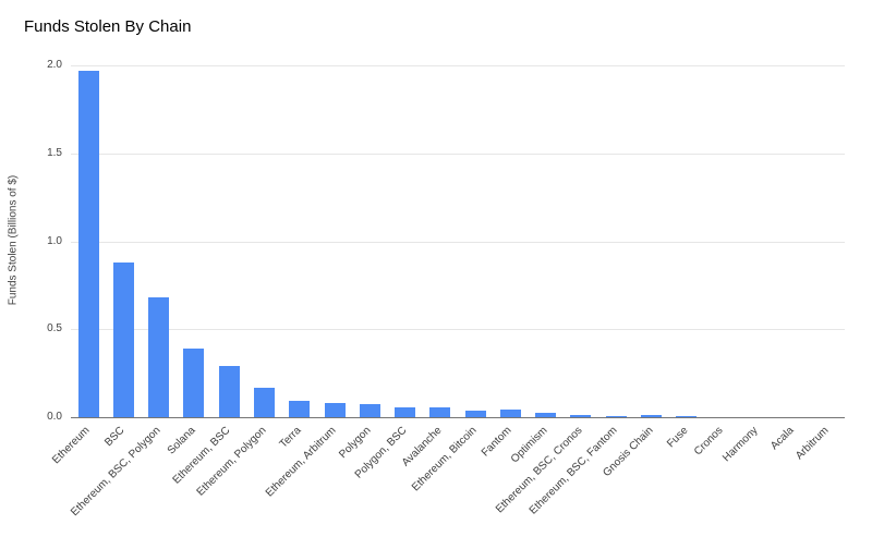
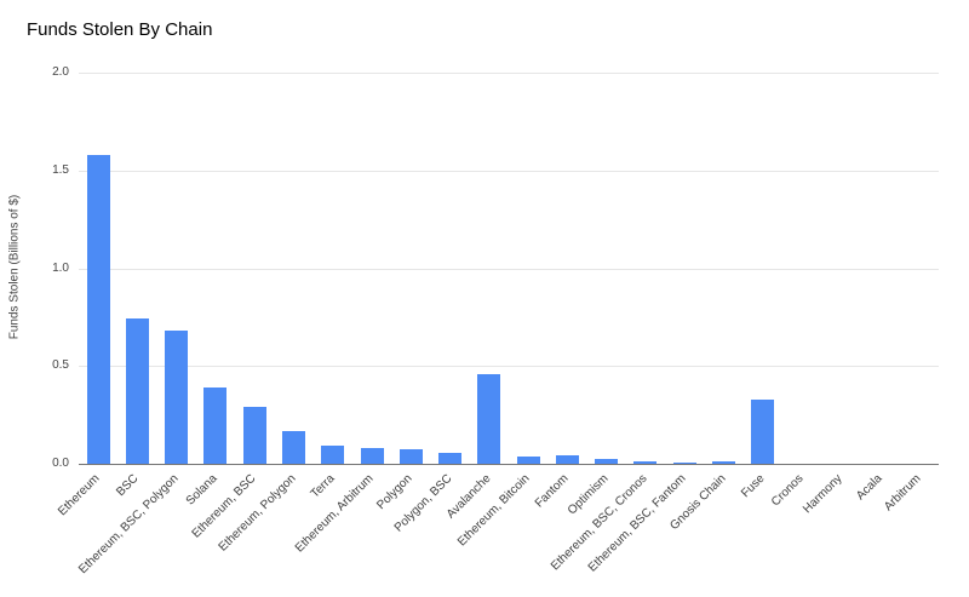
Ethereum: 1.97 -> 1.58
BSC: 0.88 -> 0.74
Avalanche: 0.06 -> 0.46
Fuse: 0.01 -> 0.33
